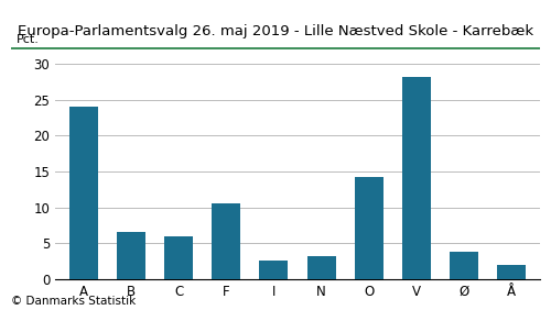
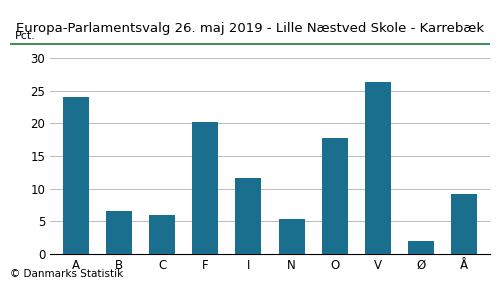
F: 10.5 -> 20.2
I: 2.5 -> 11.6
N: 3.2 -> 5.4
O: 14.2 -> 17.8
V: 28.2 -> 26.4
Ø: 3.8 -> 2.0
Å: 2.0 -> 9.2
